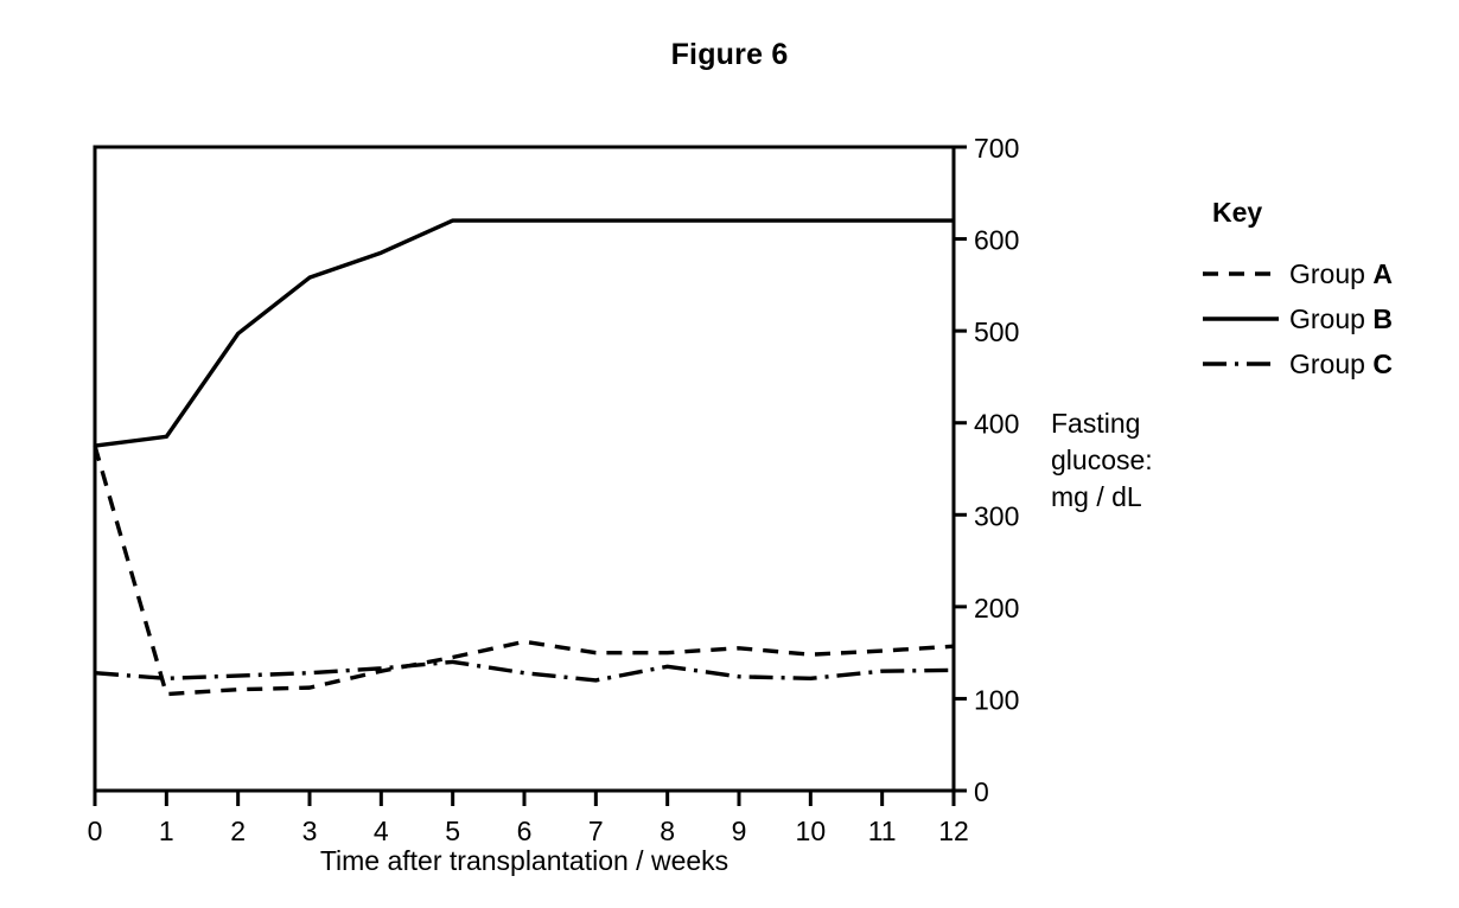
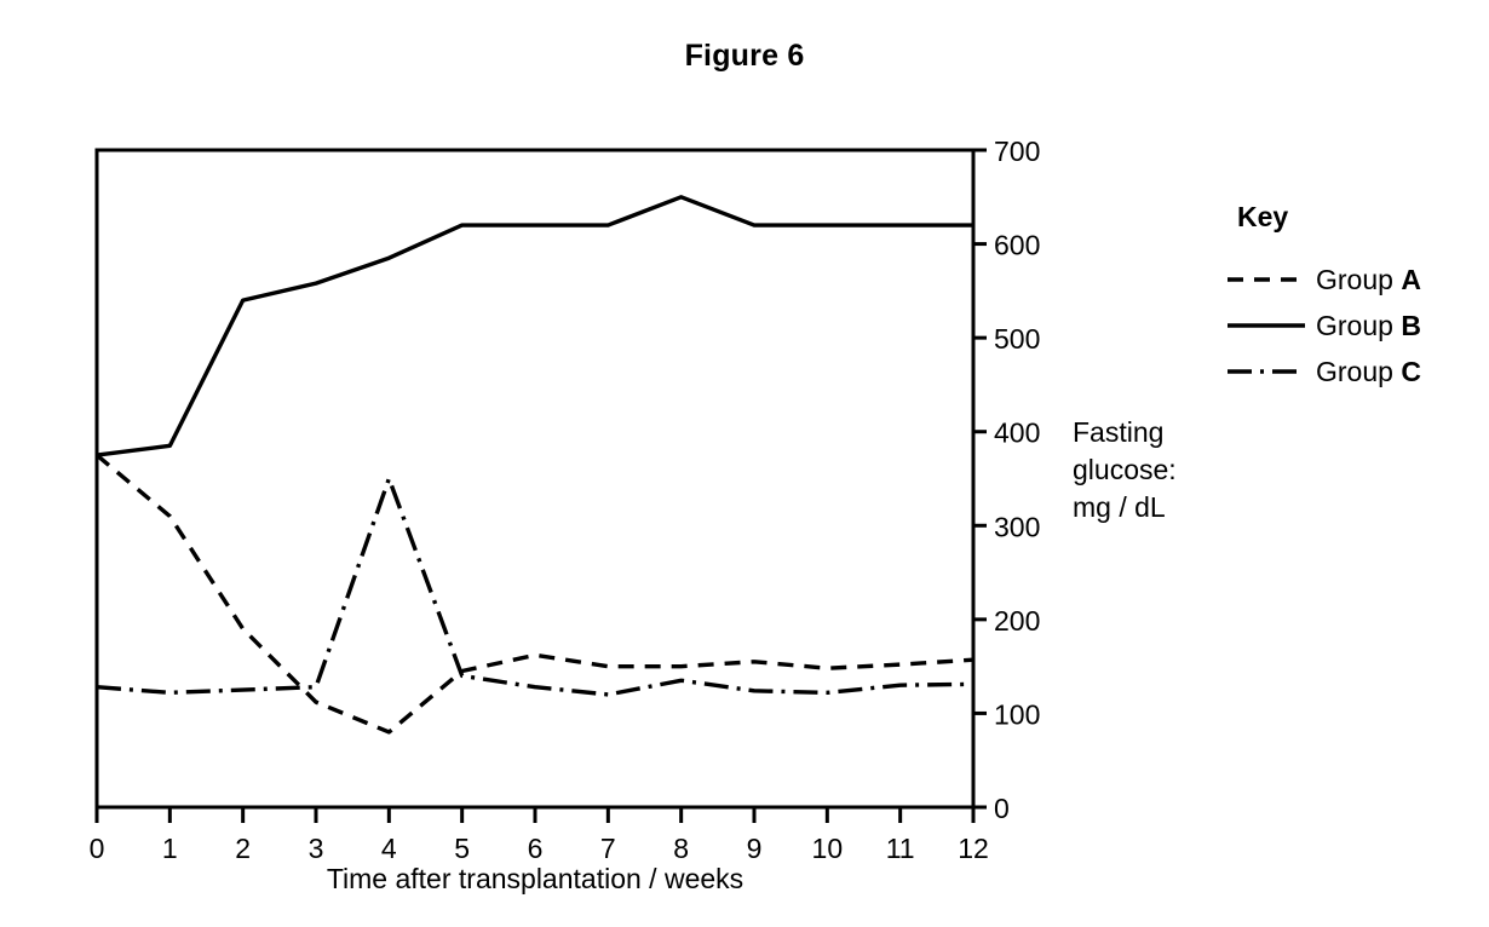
Group A/1: 100 -> 310
Group A/2: 110 -> 190
Group B/2: 500 -> 540
Group A/4: 130 -> 80
Group C/4: 130 -> 350
Group B/8: 620 -> 650
